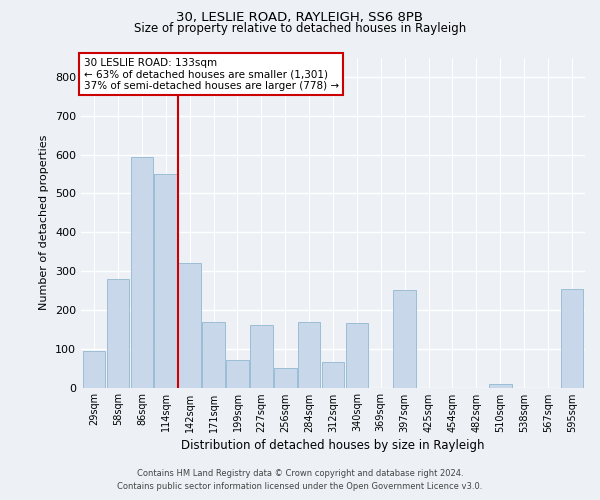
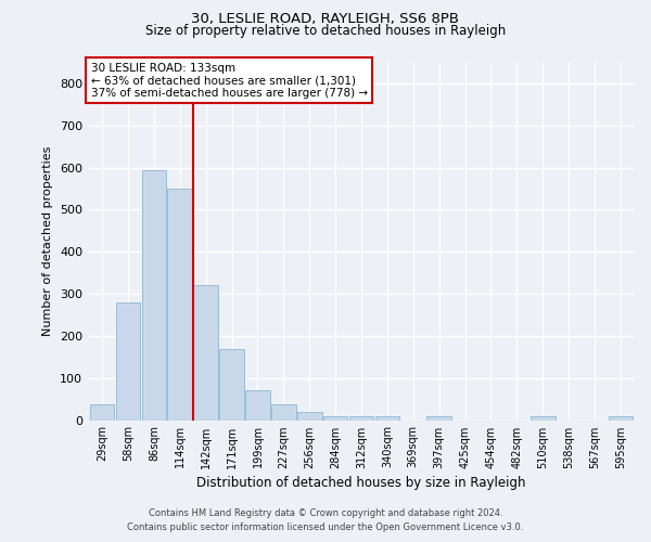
29sqm: 95 -> 38
227sqm: 160 -> 38
256sqm: 50 -> 20
284sqm: 170 -> 10
312sqm: 65 -> 8
340sqm: 165 -> 8
397sqm: 250 -> 8
595sqm: 255 -> 8
